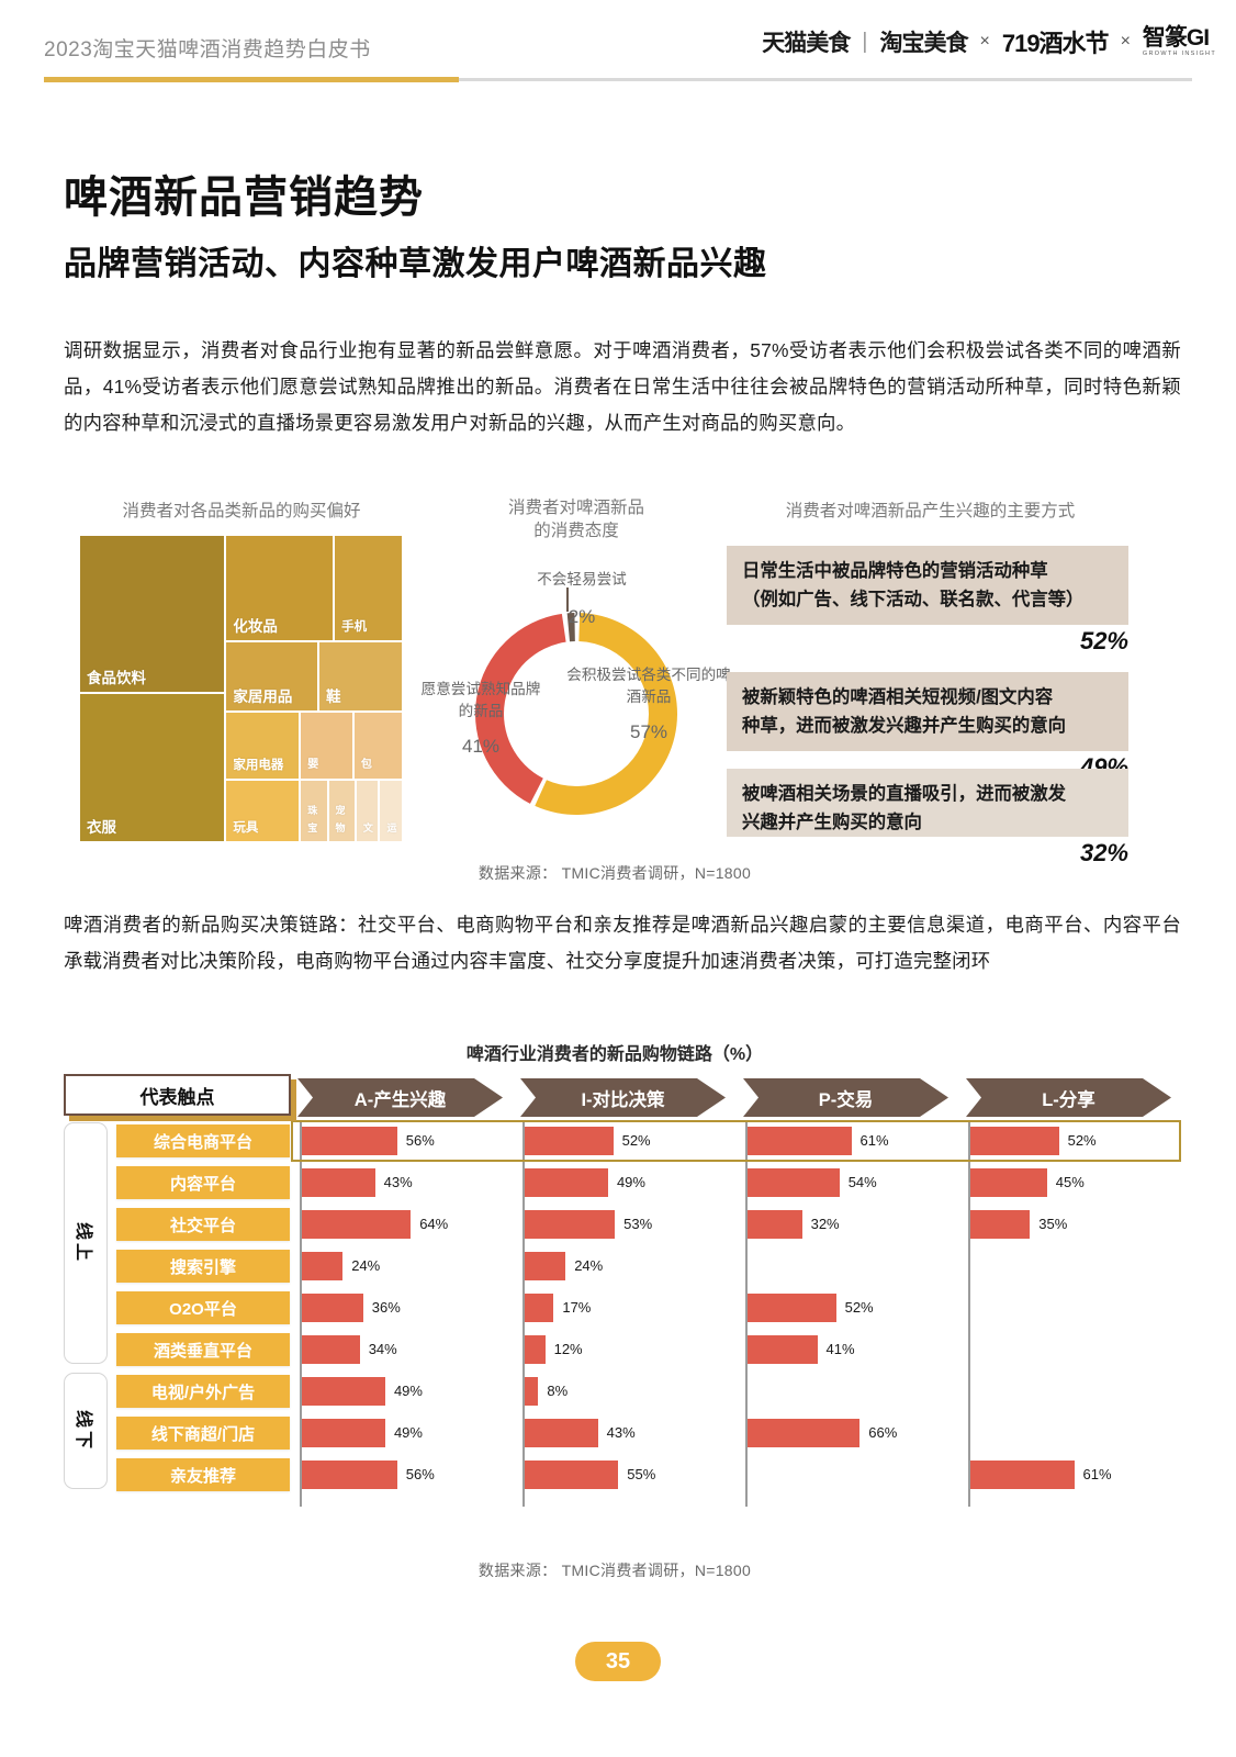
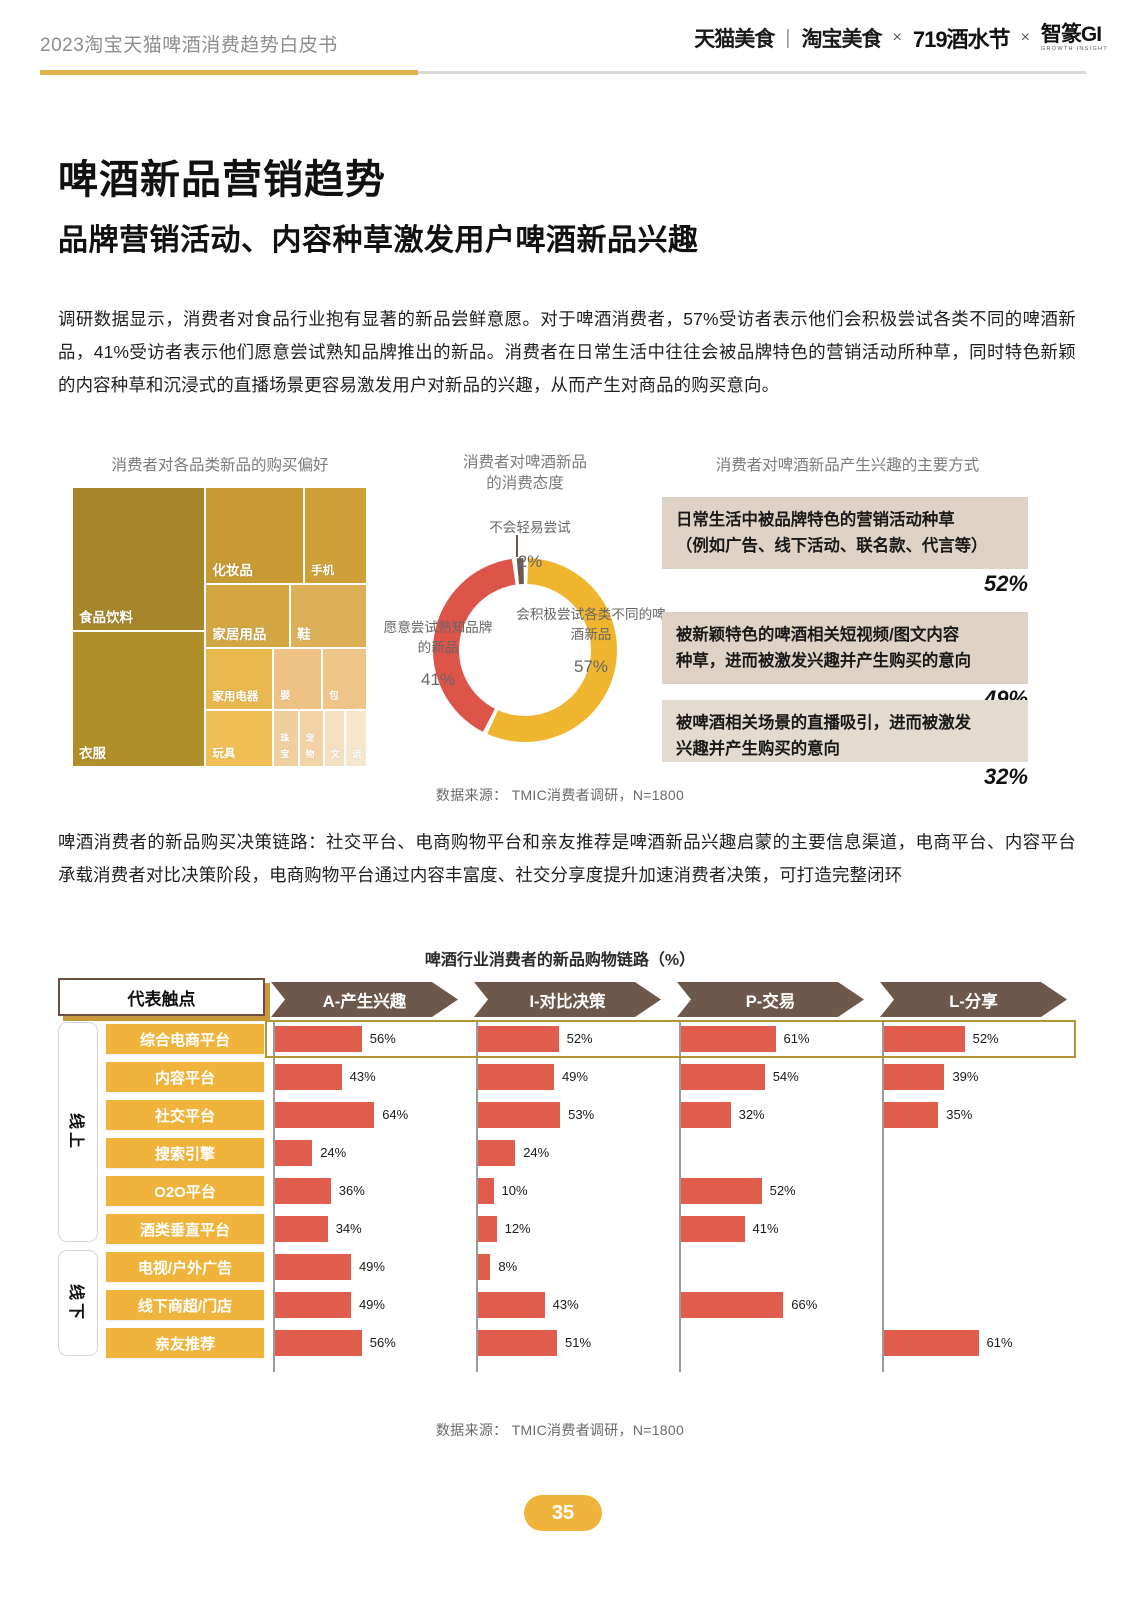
啤酒行业消费者的新品购物链路（%）/L-分享/内容平台: 45% -> 39%
啤酒行业消费者的新品购物链路（%）/I-对比决策/O2O平台: 17% -> 10%
啤酒行业消费者的新品购物链路（%）/I-对比决策/亲友推荐: 55% -> 51%
